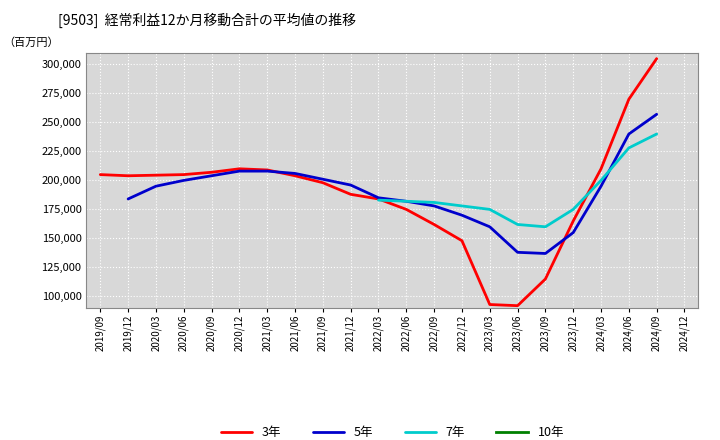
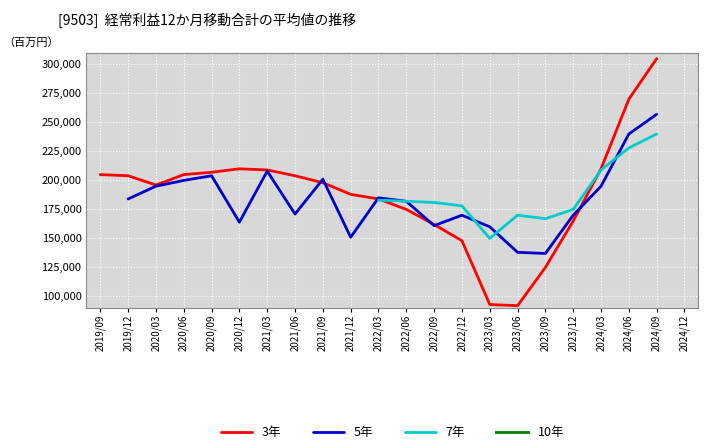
3年/2020/03: 204,000 -> 196,000
5年/2020/12: 208,000 -> 164,000
5年/2021/06: 206,000 -> 171,000
5年/2021/12: 196,000 -> 151,000
5年/2022/09: 178,000 -> 161,000
7年/2023/03: 175,000 -> 150,000
7年/2023/06: 162,000 -> 170,000
3年/2023/09: 115,000 -> 125,000
7年/2023/09: 160,000 -> 167,000
5年/2023/12: 155,000 -> 170,000
7年/2024/03: 200,000 -> 209,000
